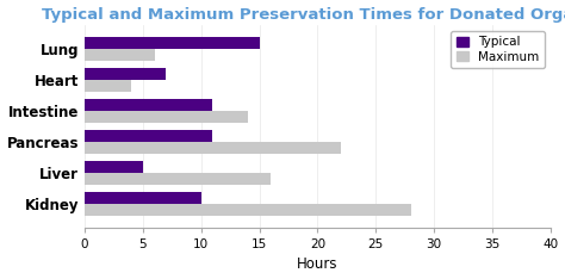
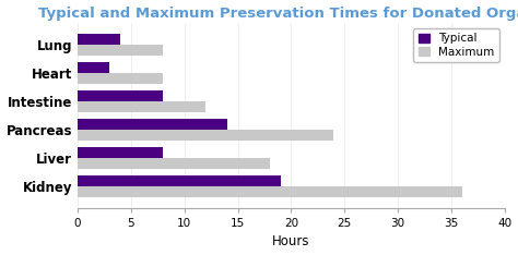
Typical/Lung: 15 -> 4
Maximum/Lung: 6 -> 8
Typical/Heart: 7 -> 3
Maximum/Heart: 4 -> 8
Typical/Intestine: 11 -> 8
Maximum/Intestine: 14 -> 12
Typical/Pancreas: 11 -> 14
Maximum/Pancreas: 22 -> 24
Typical/Liver: 5 -> 8
Maximum/Liver: 16 -> 18
Typical/Kidney: 10 -> 19
Maximum/Kidney: 28 -> 36
